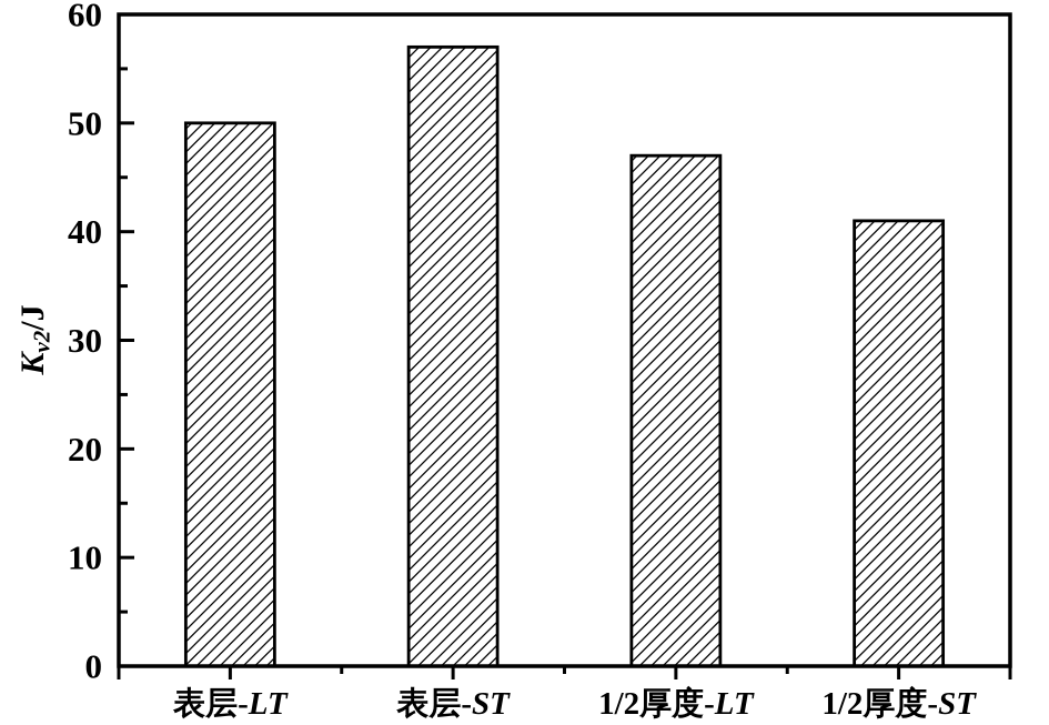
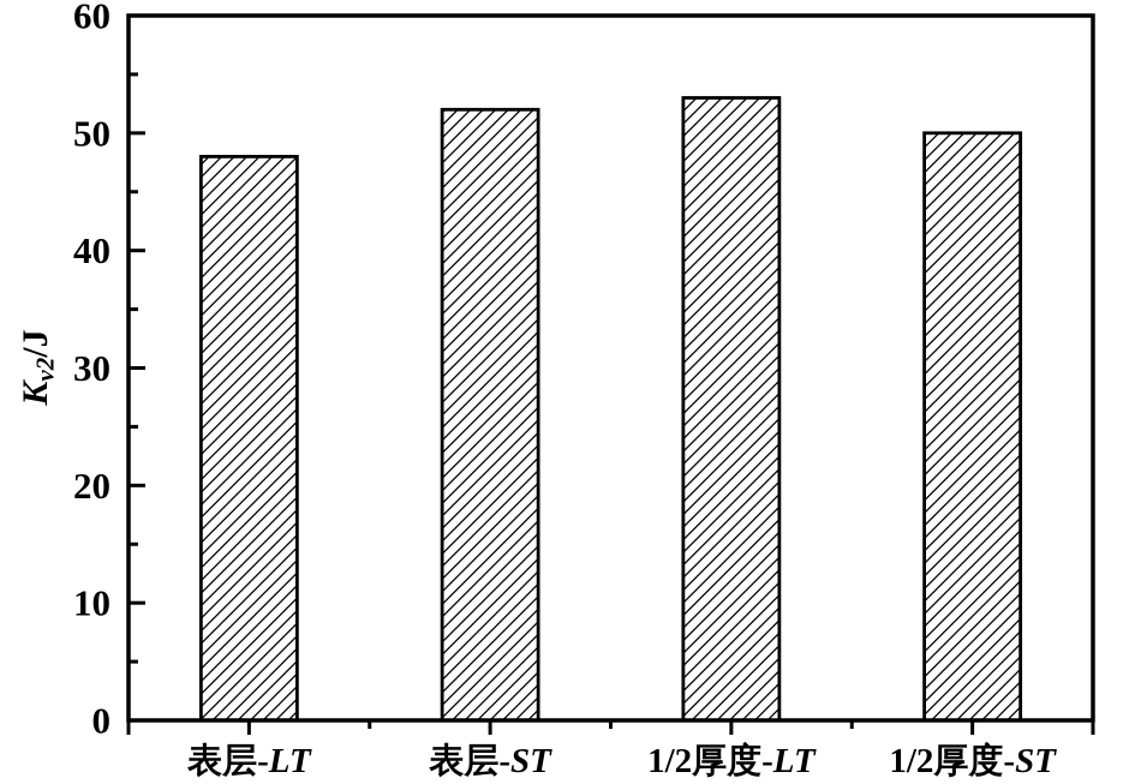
表层-LT: 50 -> 48
表层-ST: 57 -> 52
1/2厚度-LT: 47 -> 53
1/2厚度-ST: 41 -> 50
